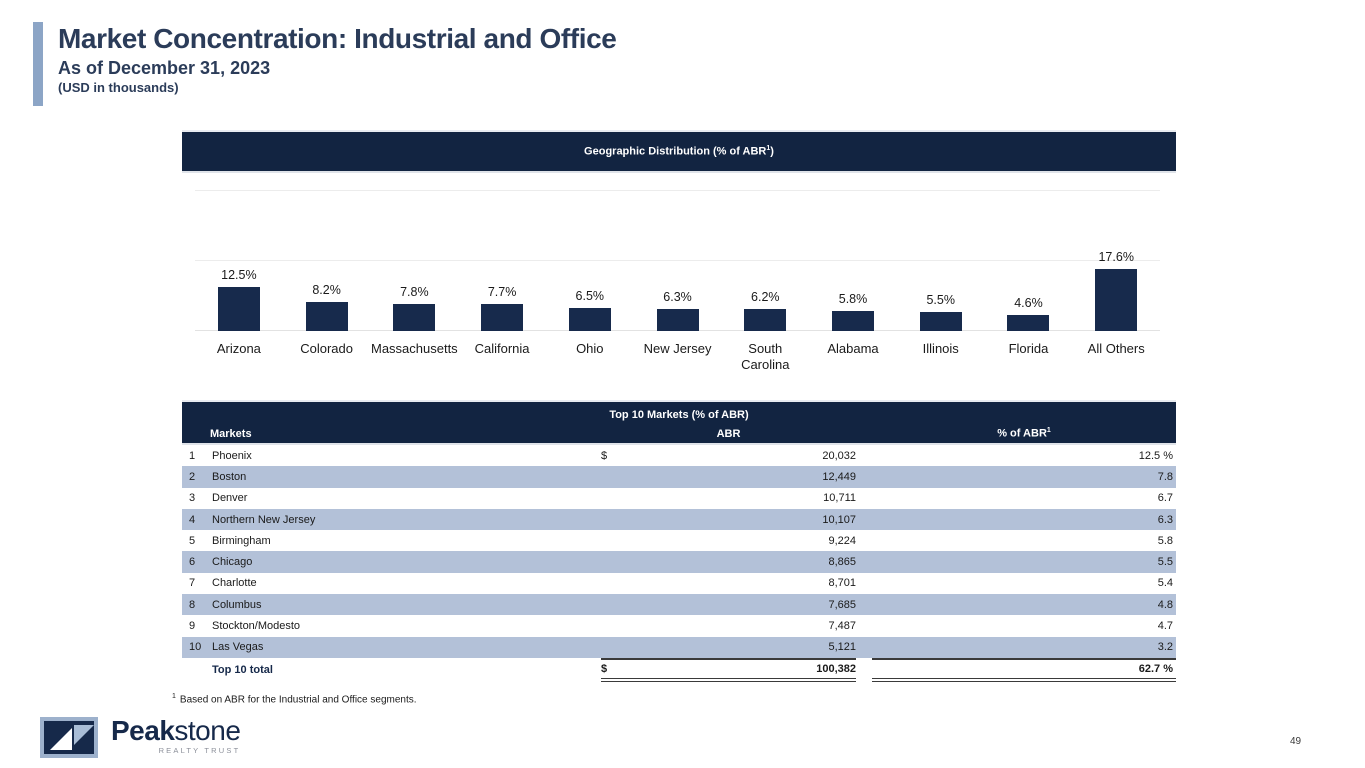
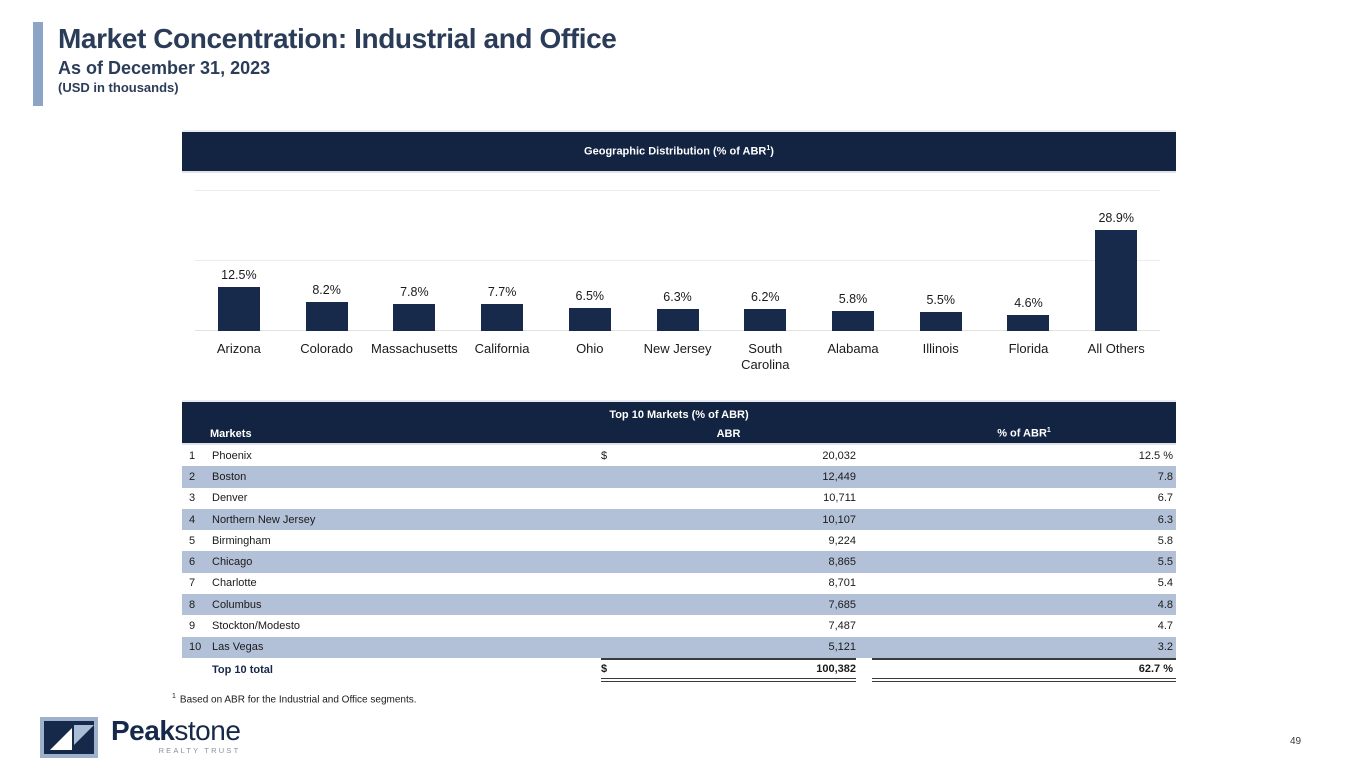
All Others: 17.6% -> 28.9%
